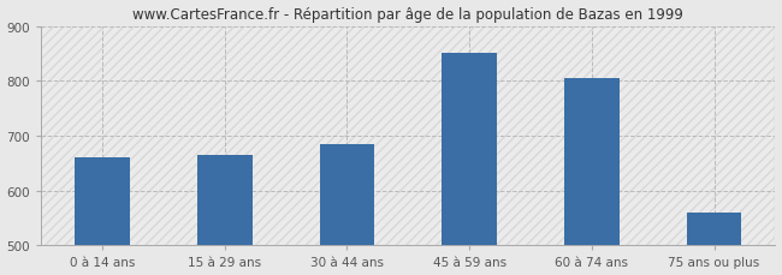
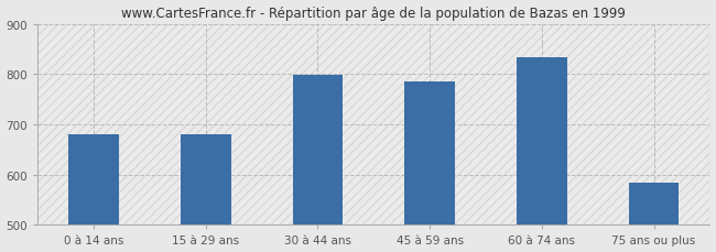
0 à 14 ans: 660 -> 681
15 à 29 ans: 665 -> 680
30 à 44 ans: 685 -> 798
45 à 59 ans: 850 -> 786
60 à 74 ans: 805 -> 833
75 ans ou plus: 560 -> 585
